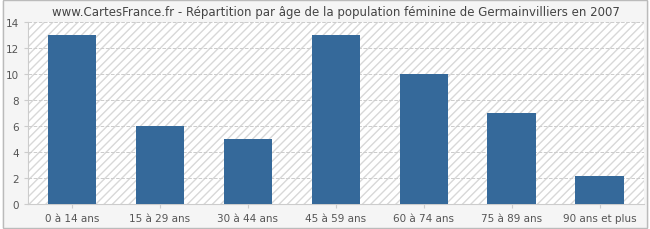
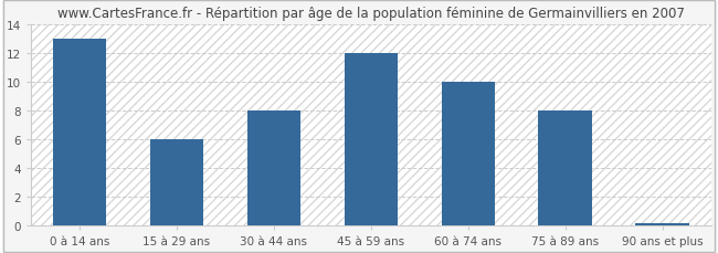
30 à 44 ans: 5.0 -> 8.0
45 à 59 ans: 13.0 -> 12.0
75 à 89 ans: 7.0 -> 8.0
90 ans et plus: 2.2 -> 0.2
